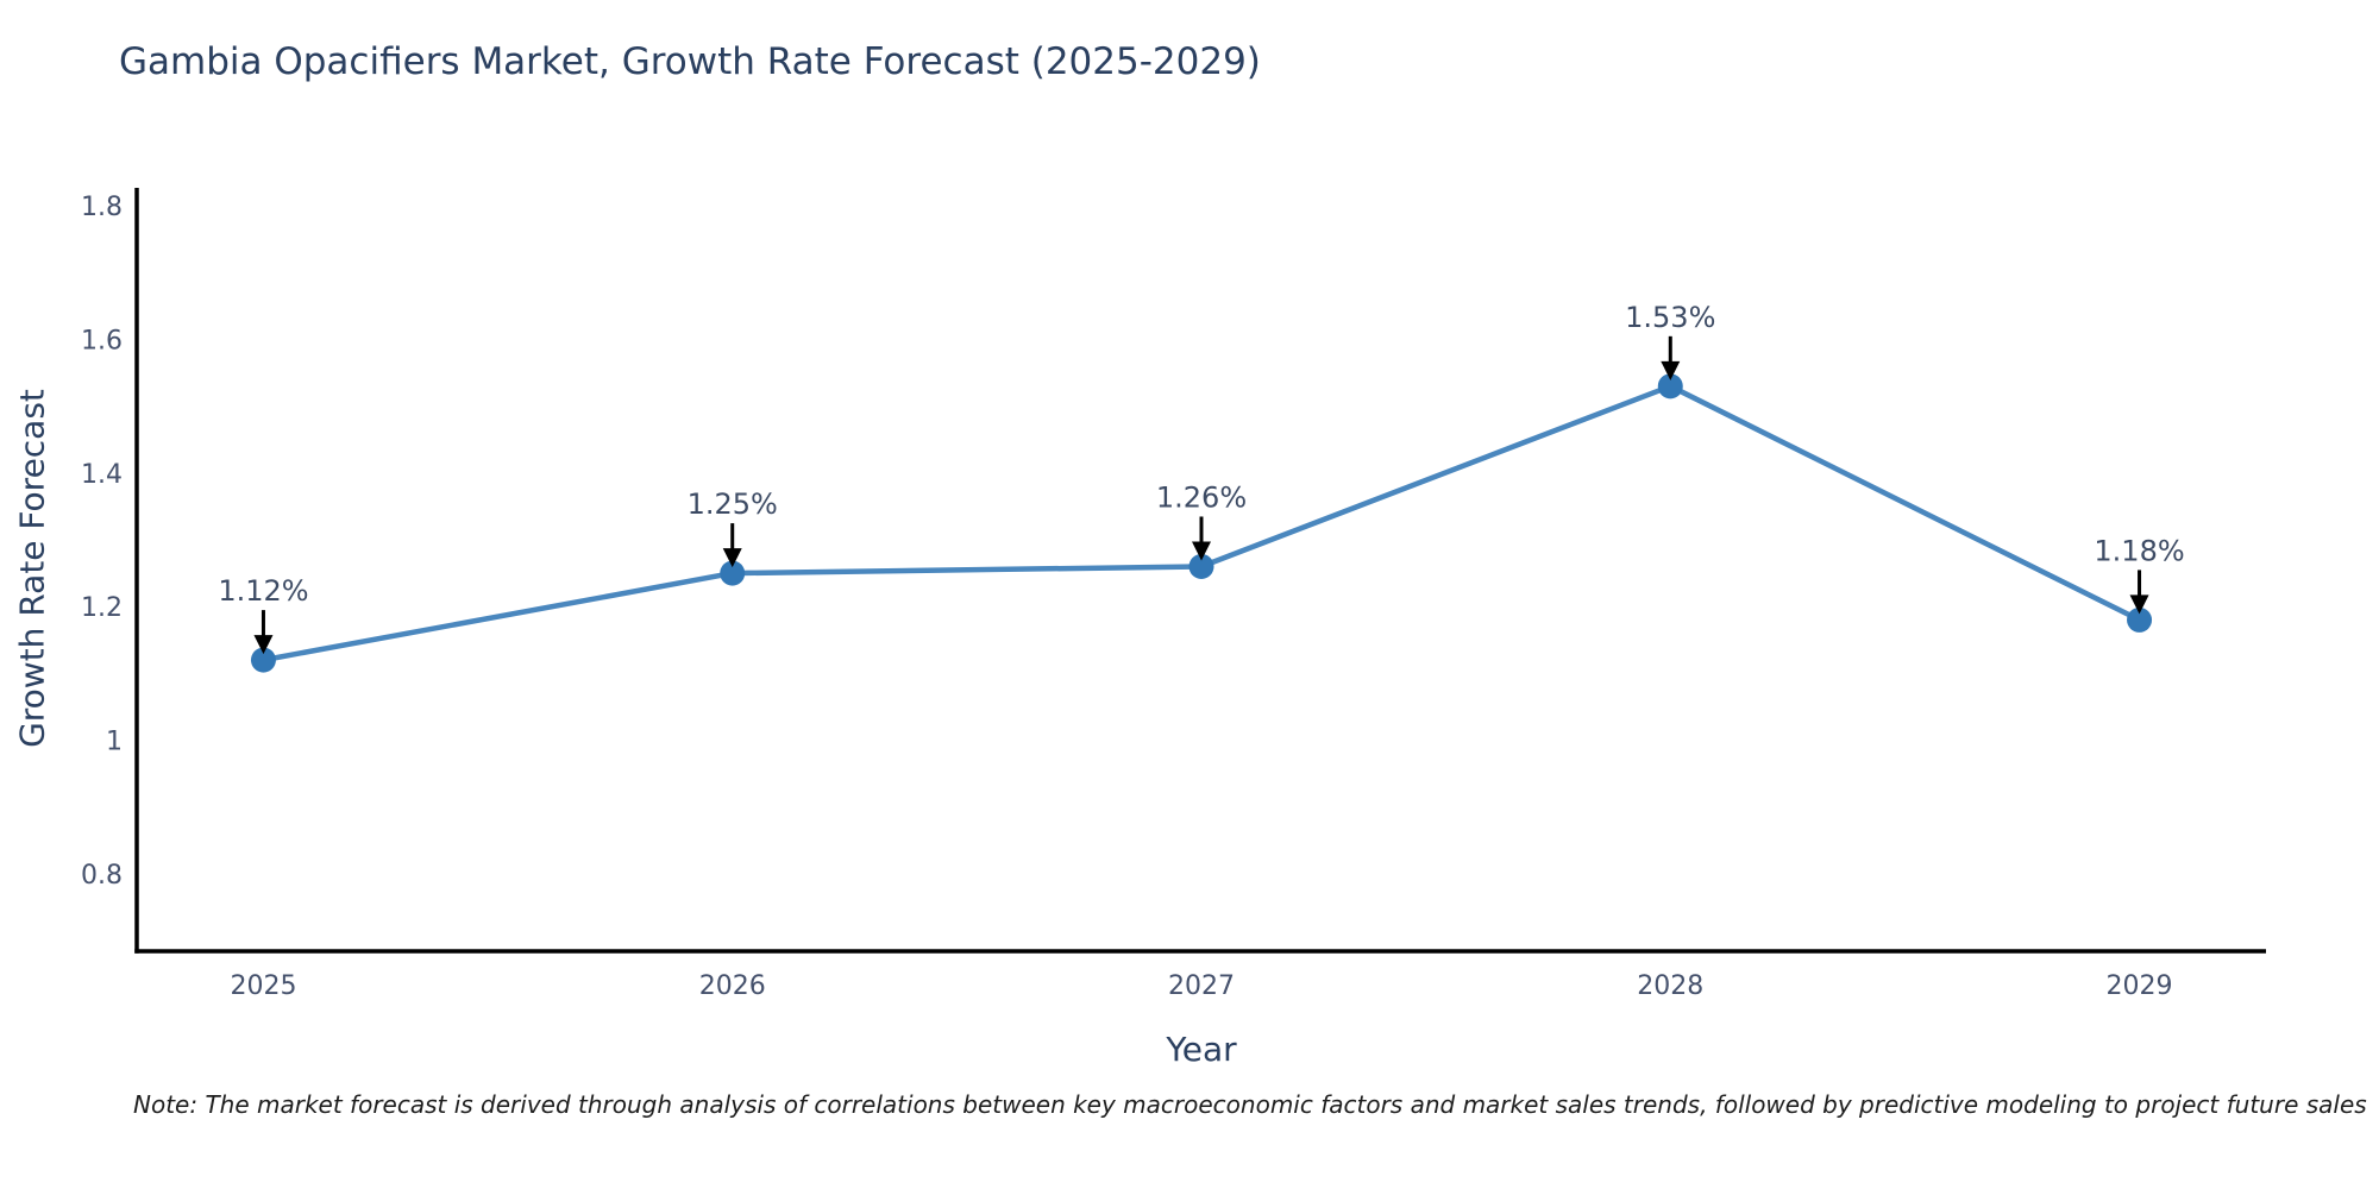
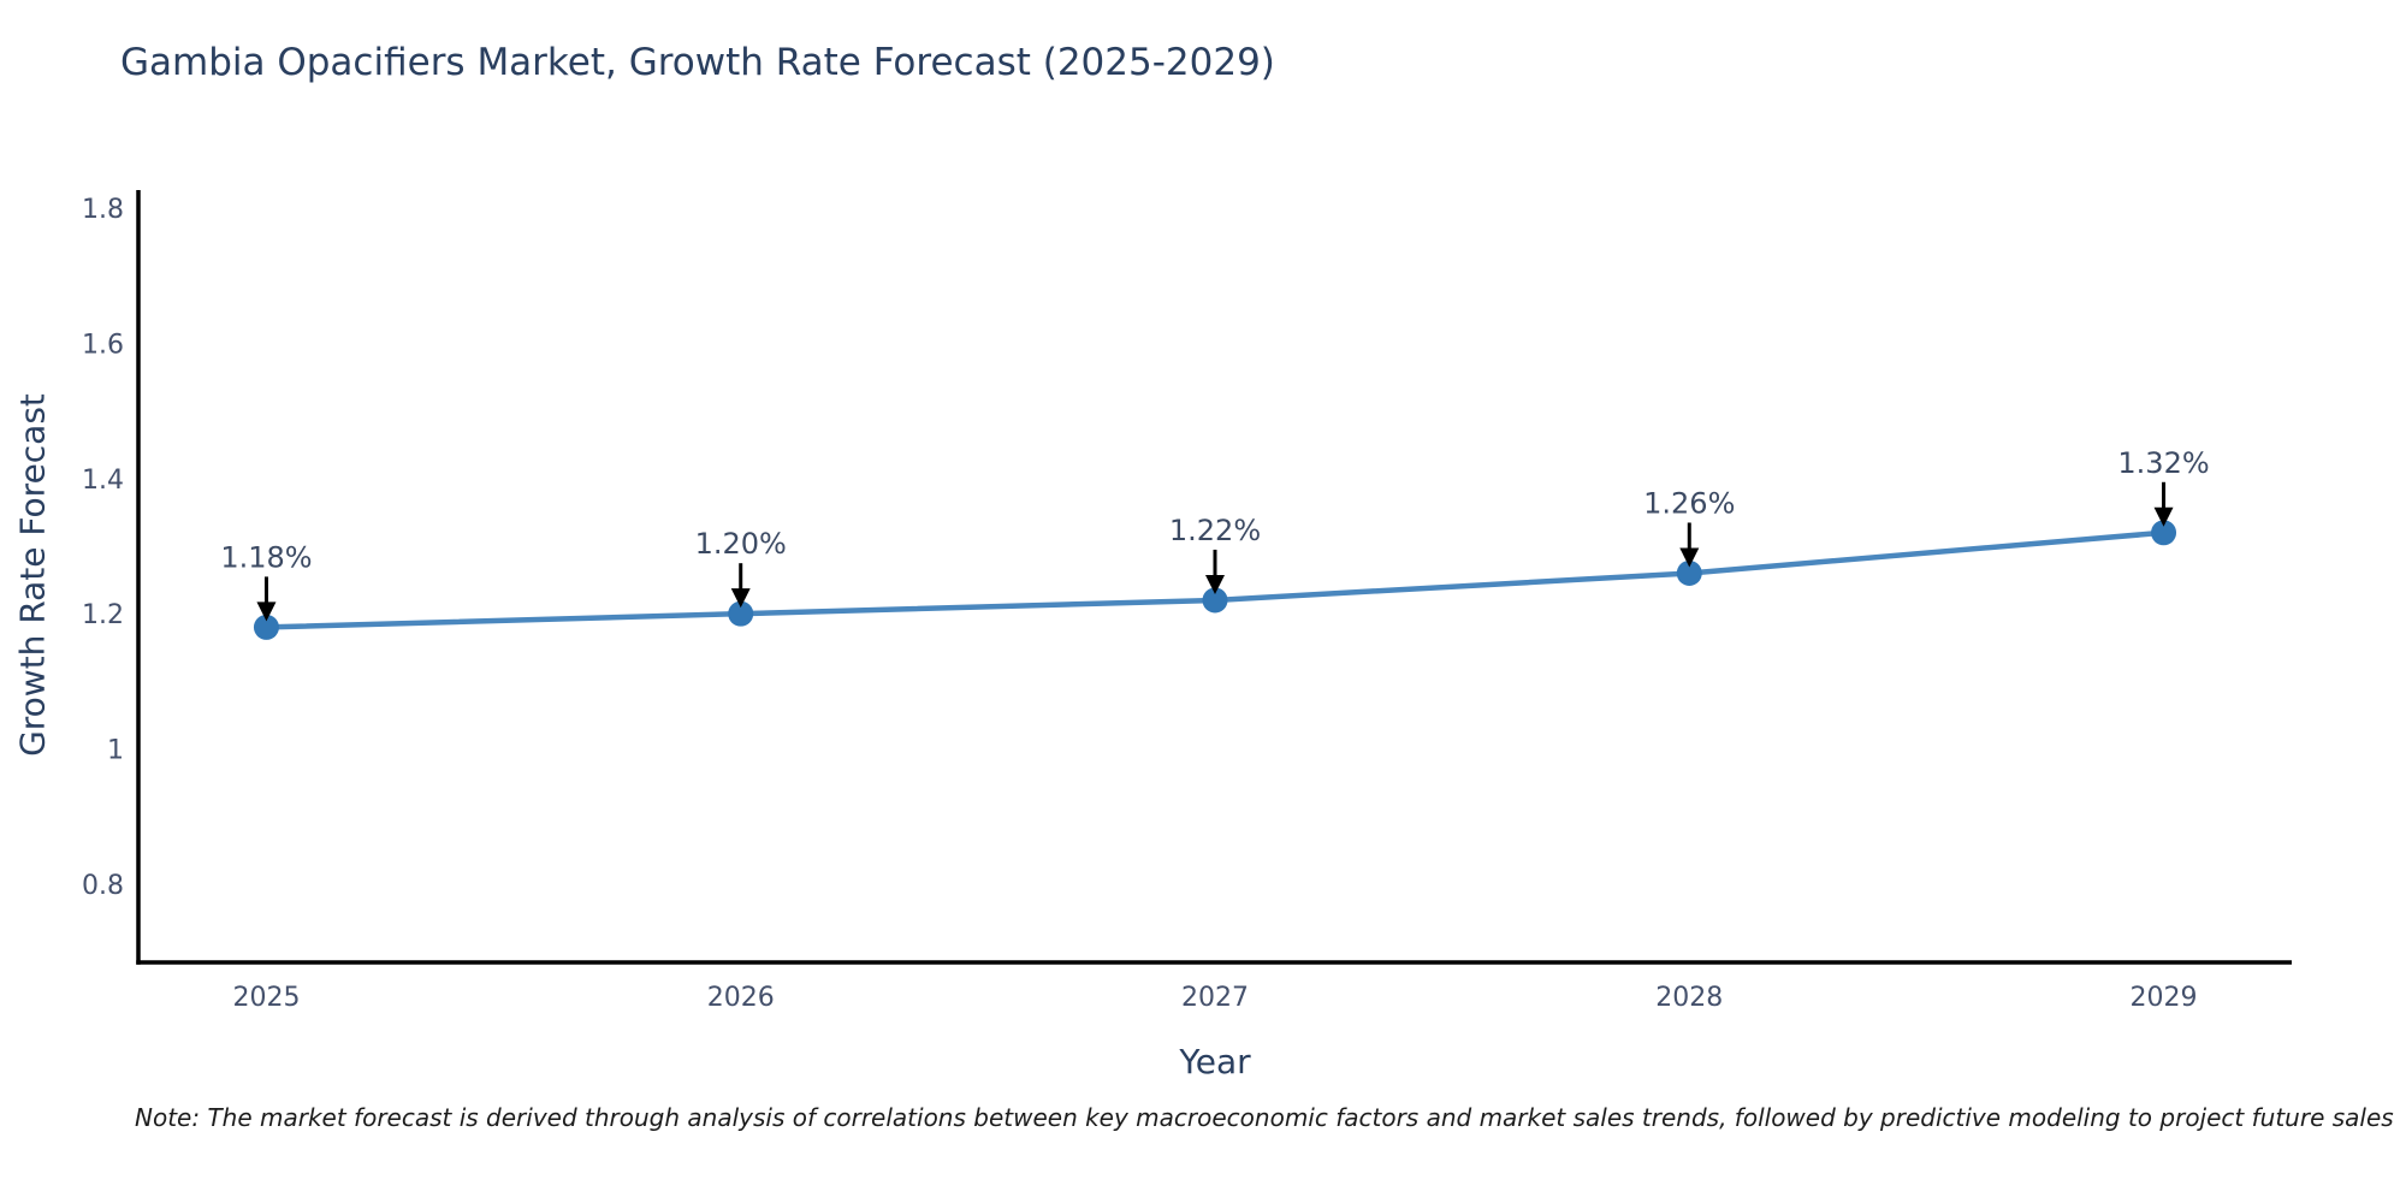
2025: 1.12% -> 1.18%
2026: 1.25% -> 1.20%
2027: 1.26% -> 1.22%
2028: 1.53% -> 1.26%
2029: 1.18% -> 1.32%
